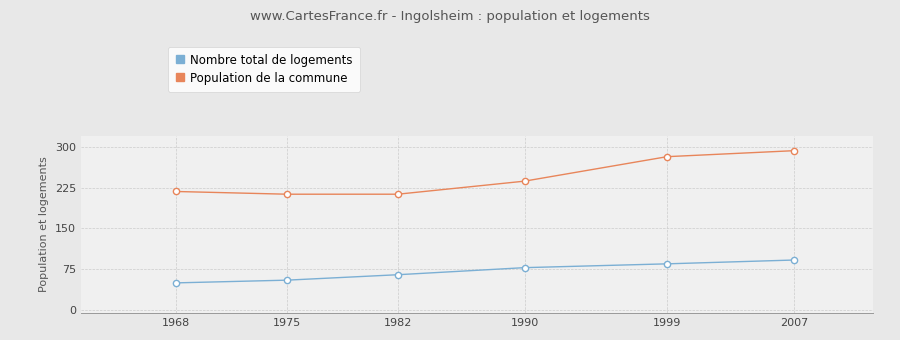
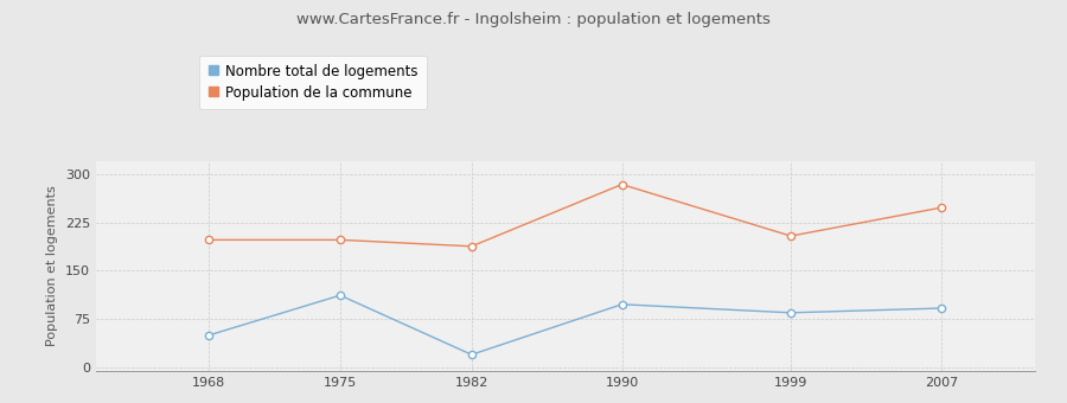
Population de la commune/1968: 218 -> 198
Nombre total de logements/1975: 55 -> 112
Population de la commune/1975: 213 -> 198
Nombre total de logements/1982: 65 -> 20
Population de la commune/1982: 213 -> 188
Nombre total de logements/1990: 78 -> 98
Population de la commune/1990: 237 -> 284
Population de la commune/1999: 282 -> 204
Population de la commune/2007: 293 -> 248
